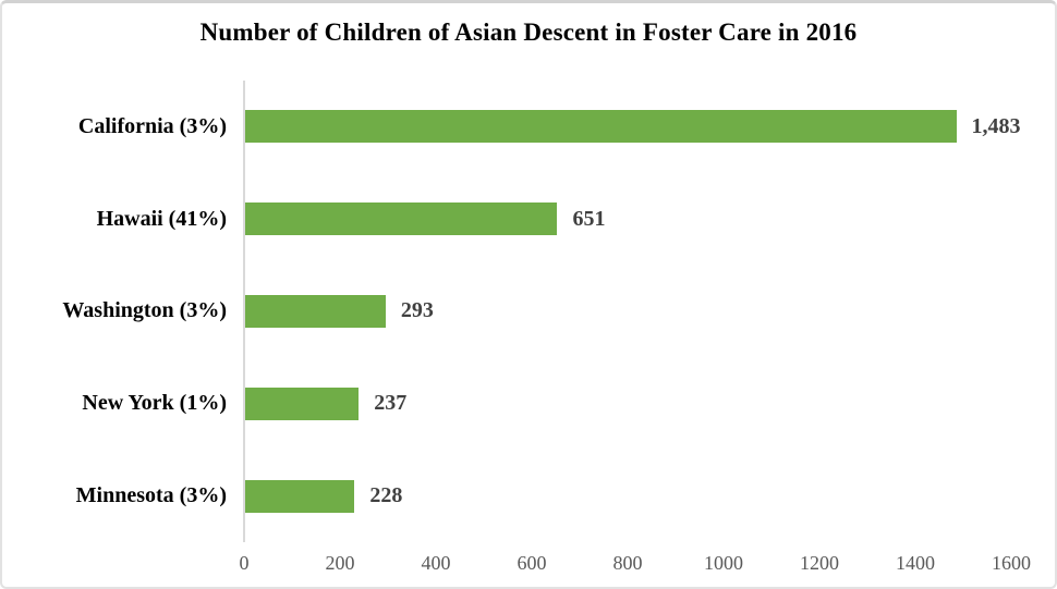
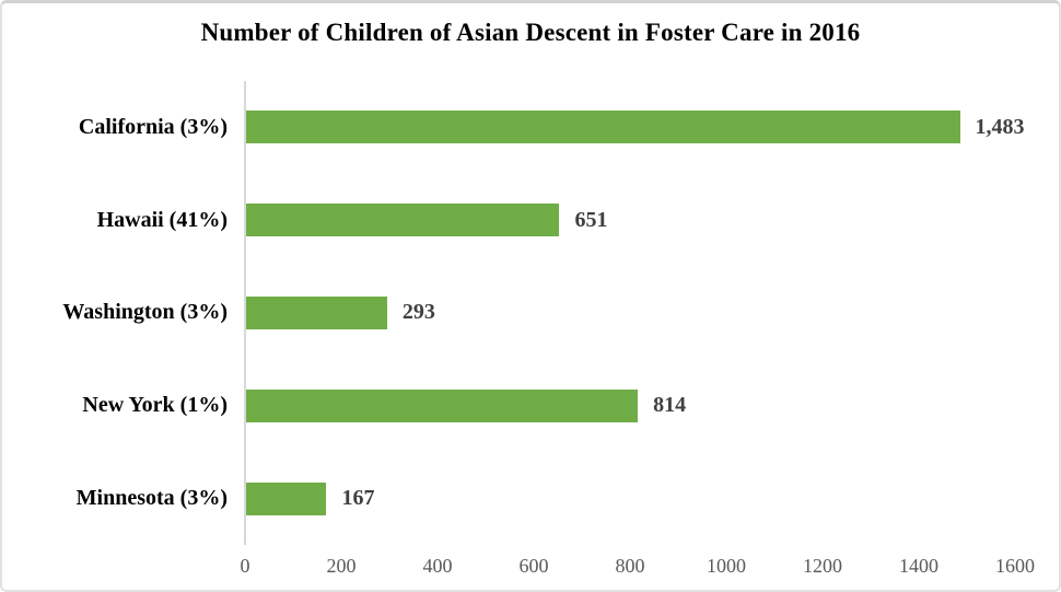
New York (1%): 237 -> 814
Minnesota (3%): 228 -> 167
